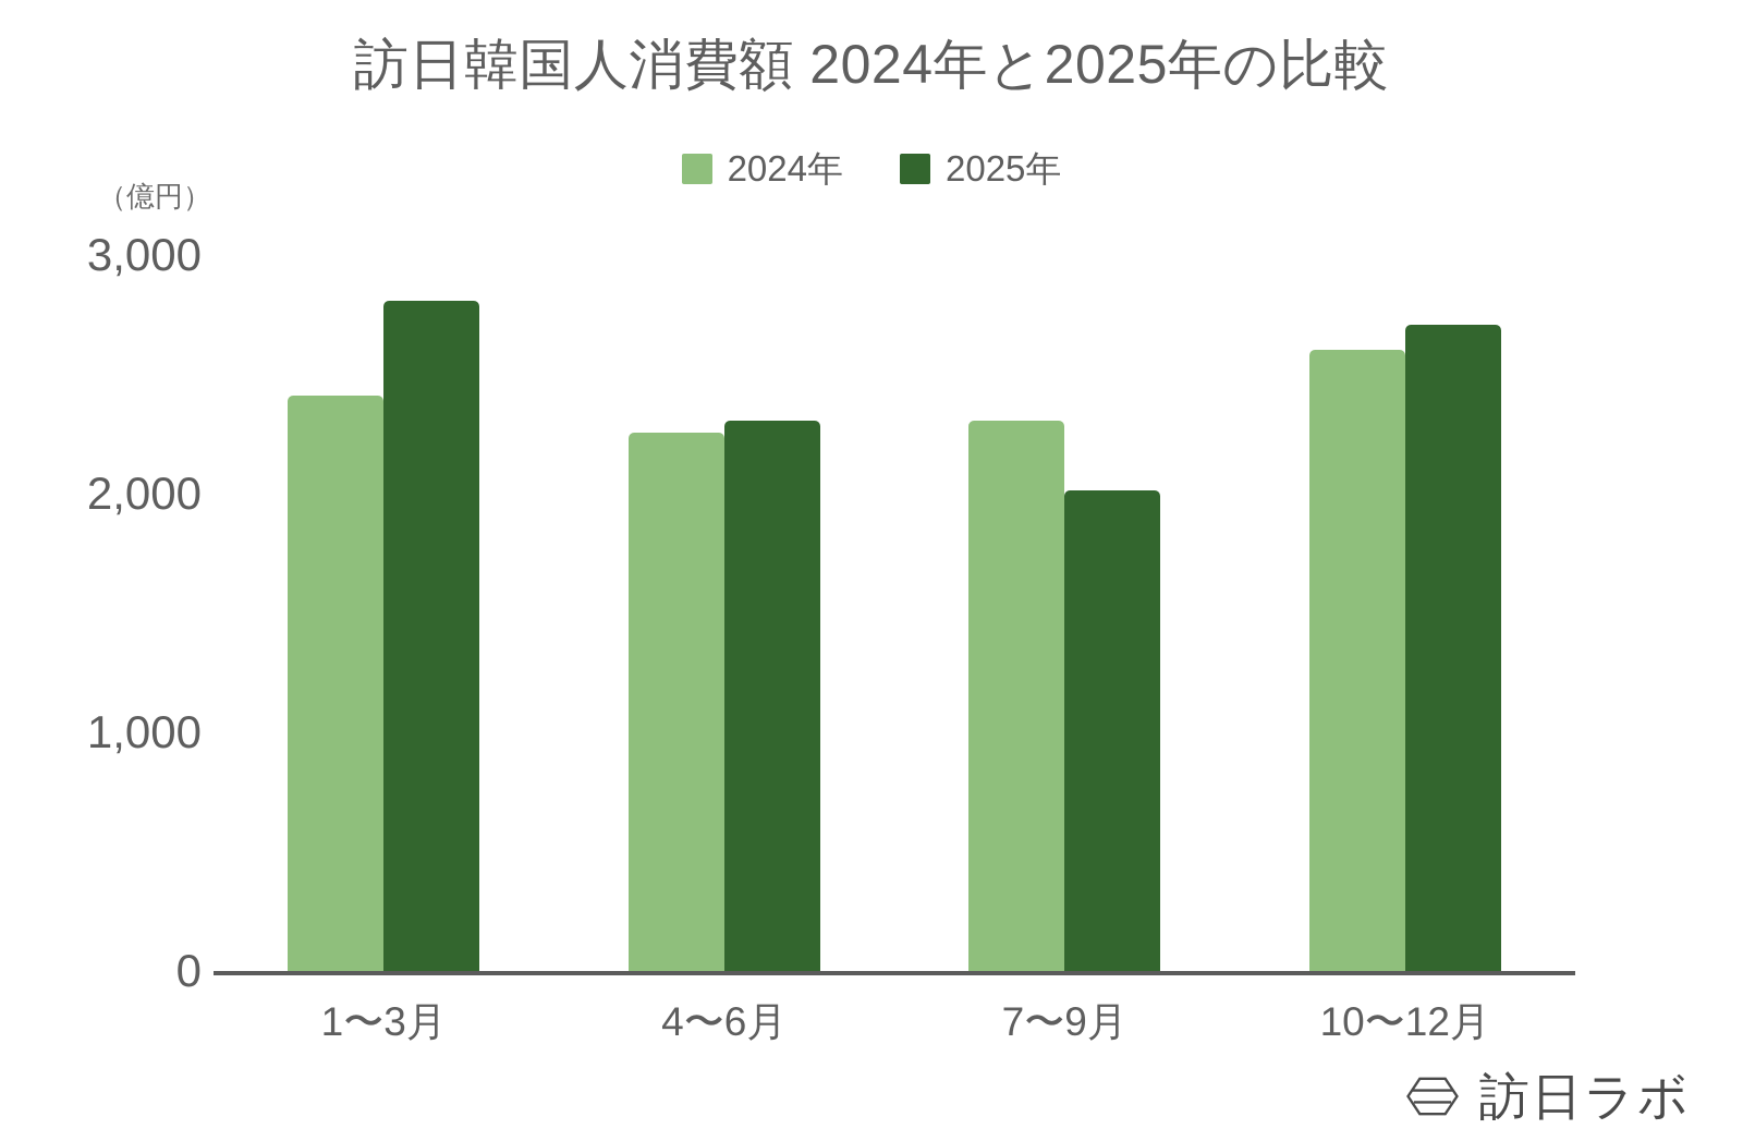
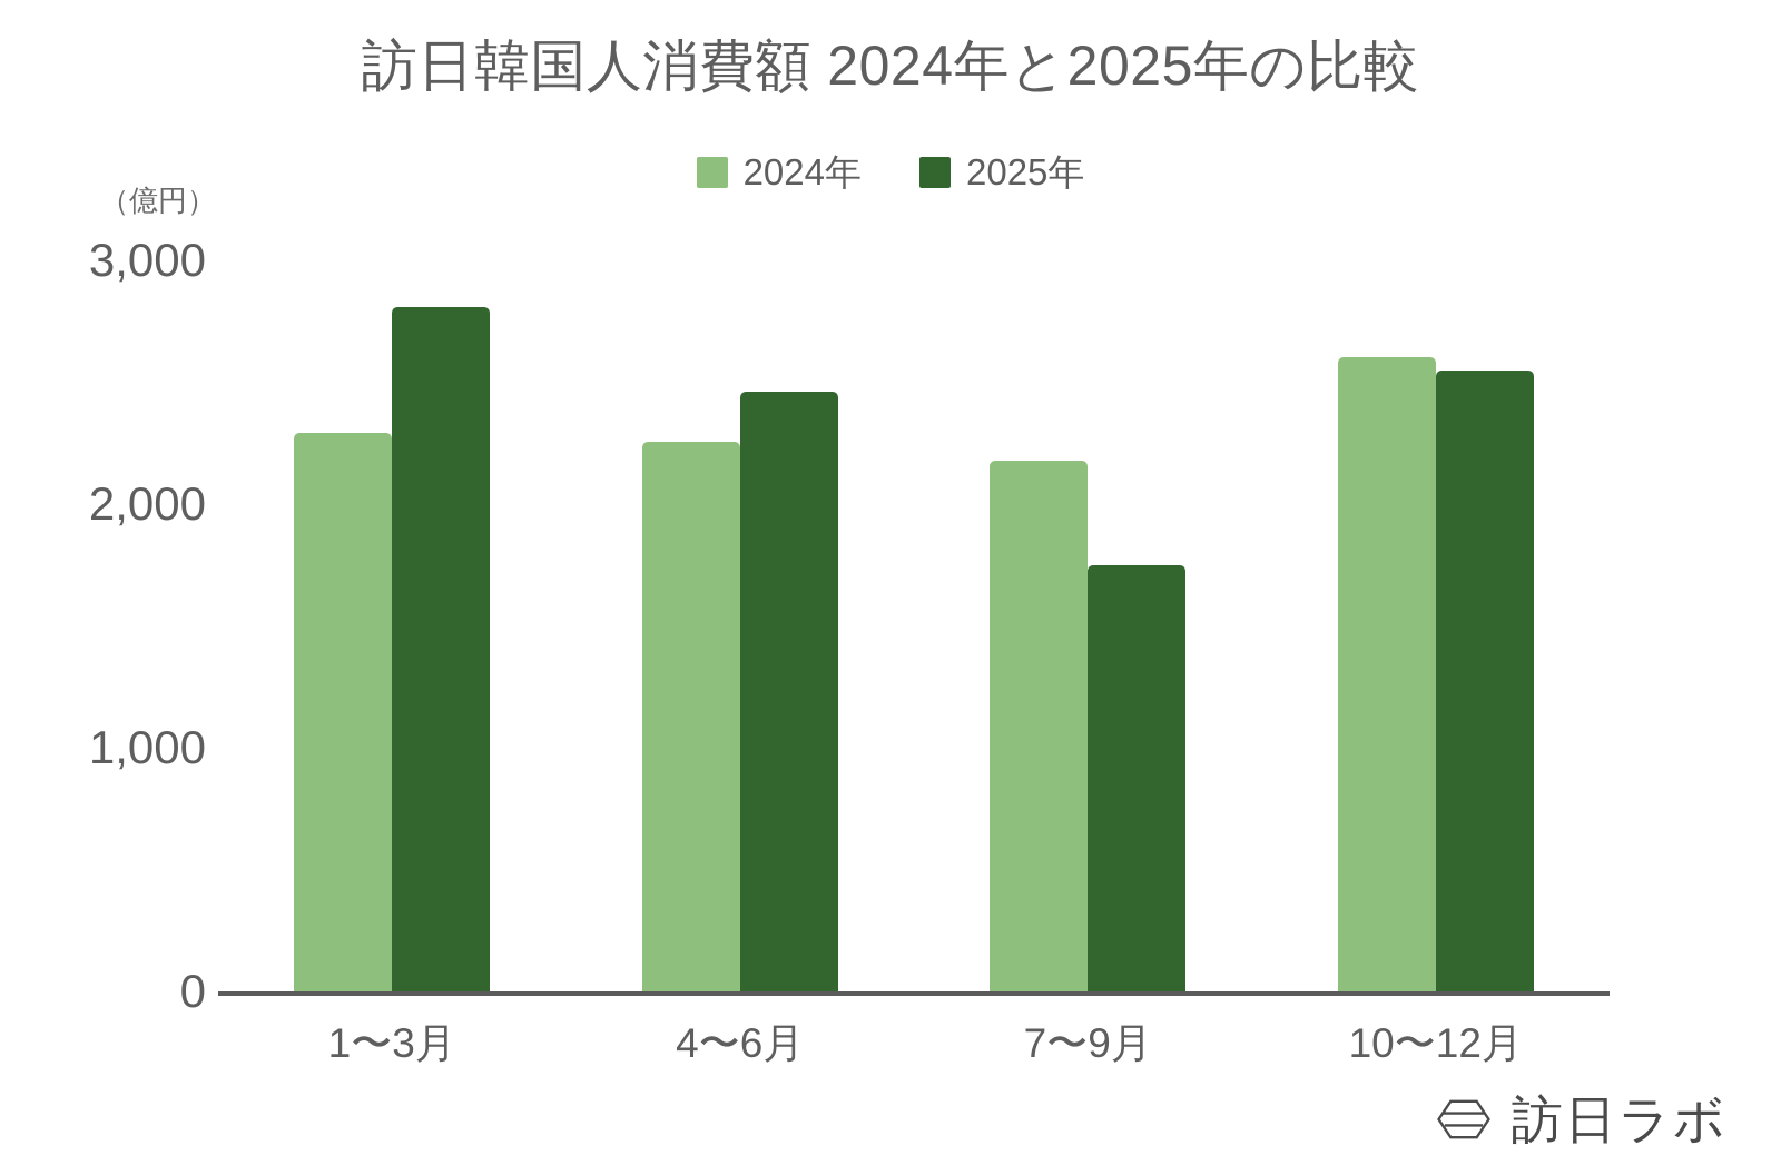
2024年/1〜3月: 2410 -> 2290
2025年/4〜6月: 2300 -> 2460
2024年/7〜9月: 2300 -> 2180
2025年/7〜9月: 2020 -> 1750
2025年/10〜12月: 2710 -> 2550
